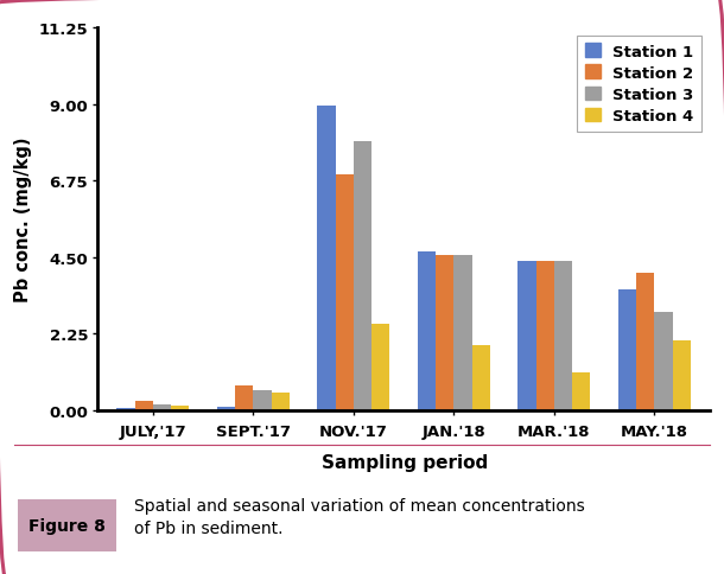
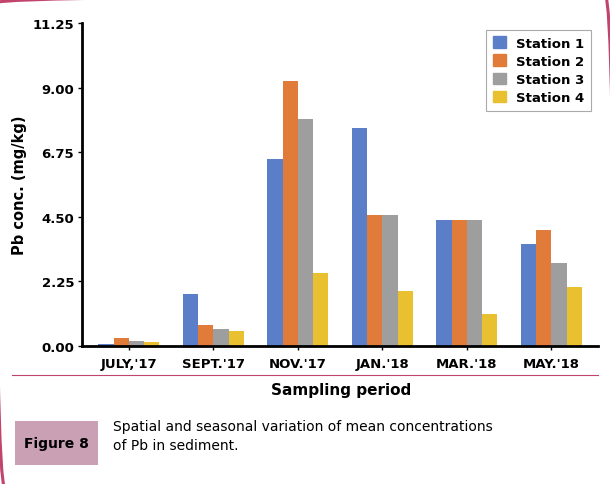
Station 1/SEPT.'17: 0.08 -> 1.80
Station 1/NOV.'17: 8.95 -> 6.50
Station 2/NOV.'17: 6.95 -> 9.25
Station 1/JAN.'18: 4.65 -> 7.60
